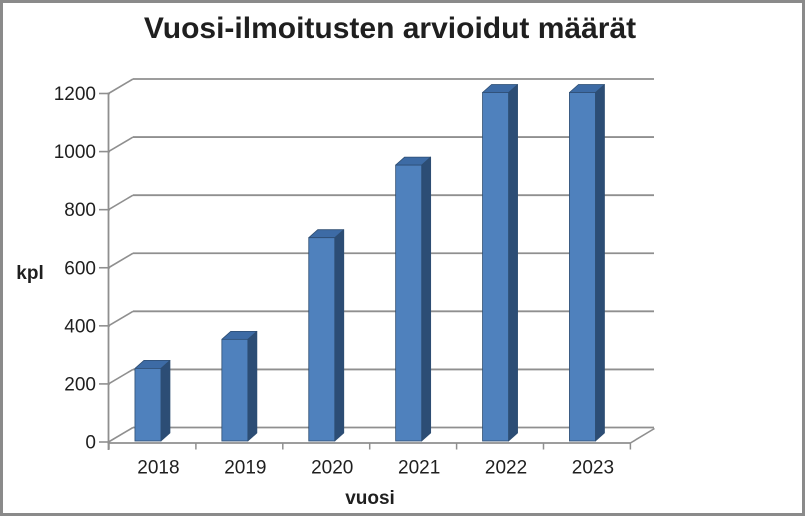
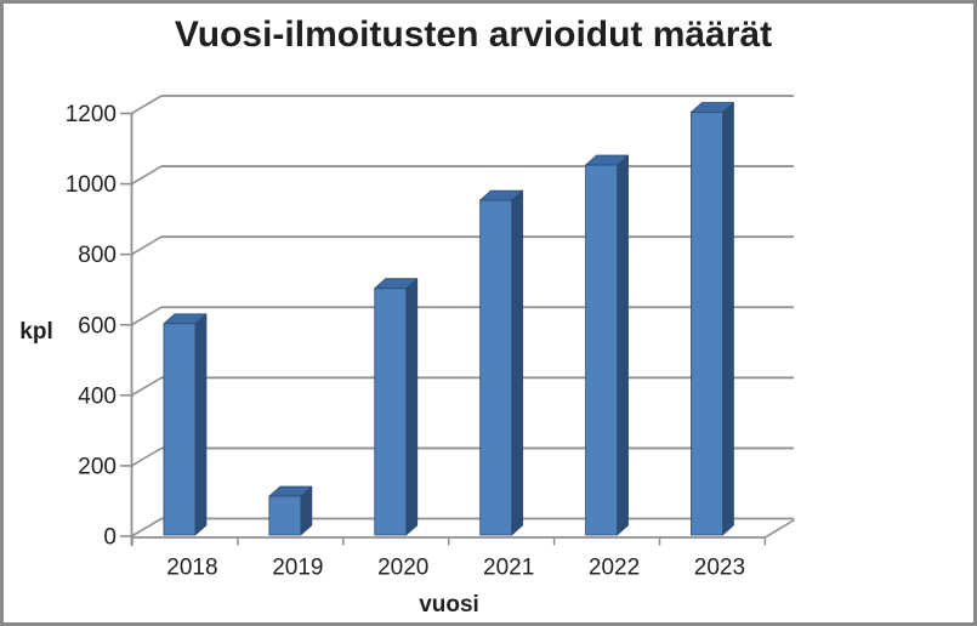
2018: 250 -> 600
2019: 350 -> 110
2022: 1200 -> 1050
